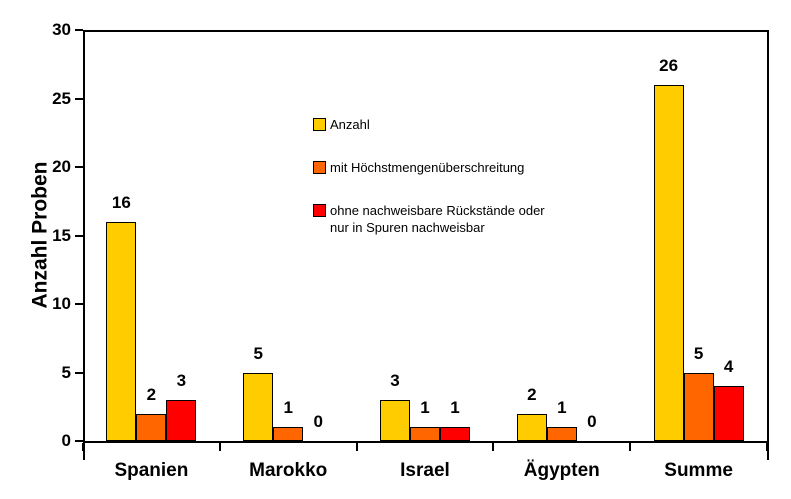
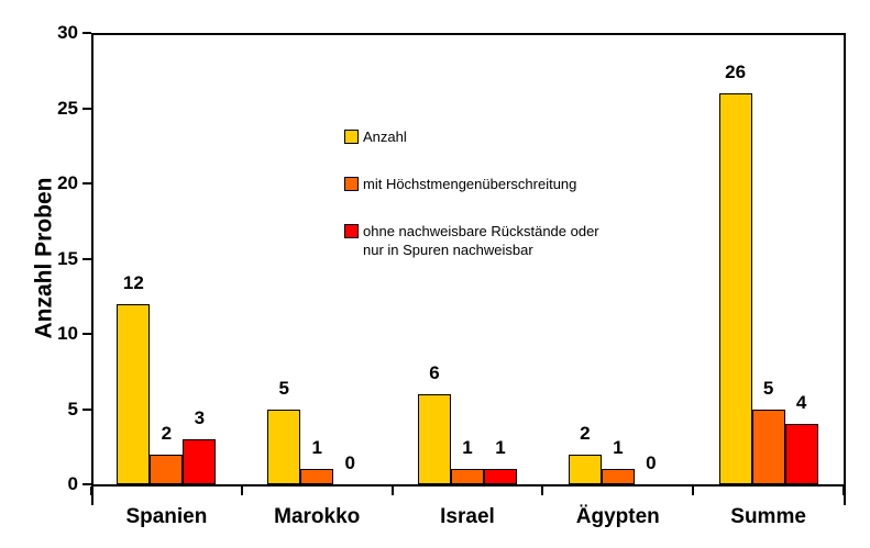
Anzahl/Spanien: 16 -> 12
Anzahl/Israel: 3 -> 6
